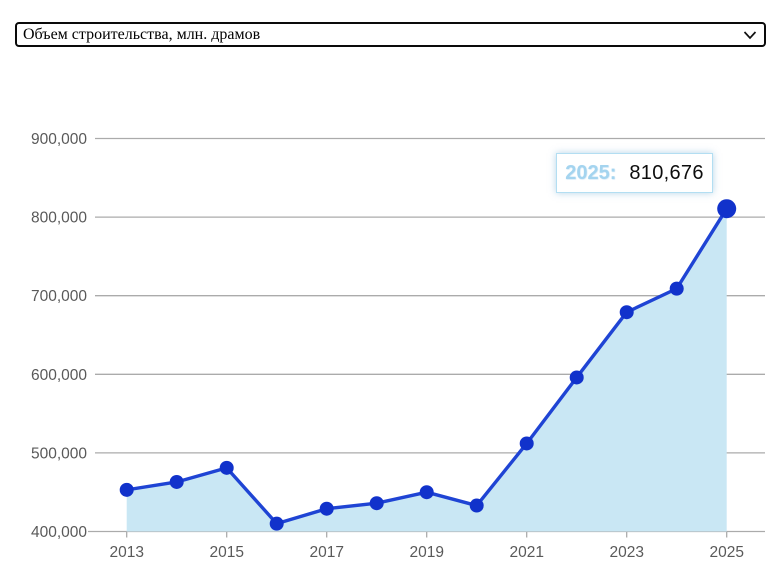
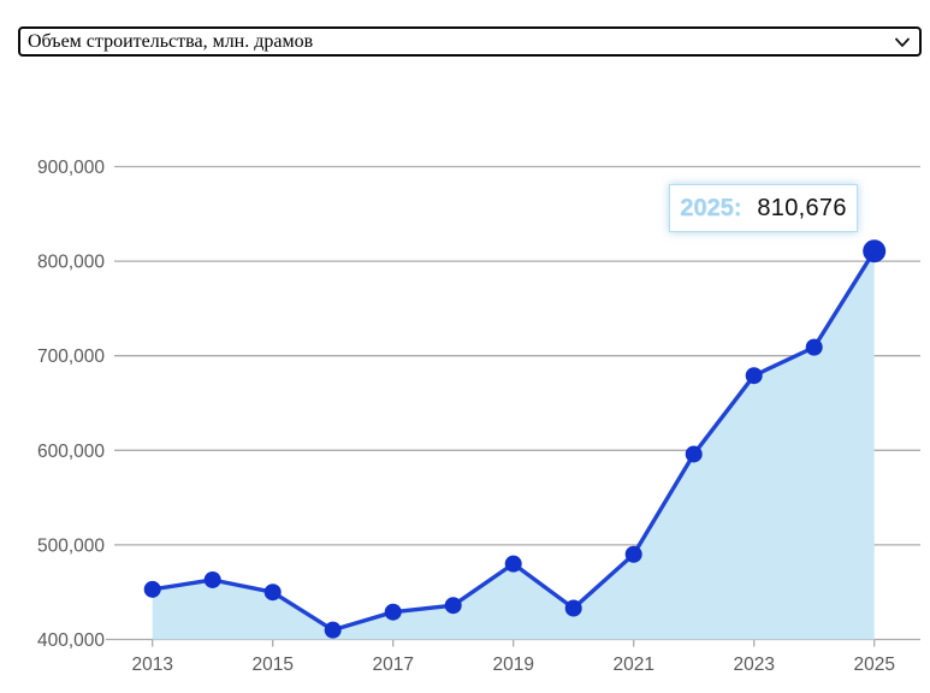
2015: 480000 -> 450000
2019: 450000 -> 480000
2021: 510000 -> 490000
